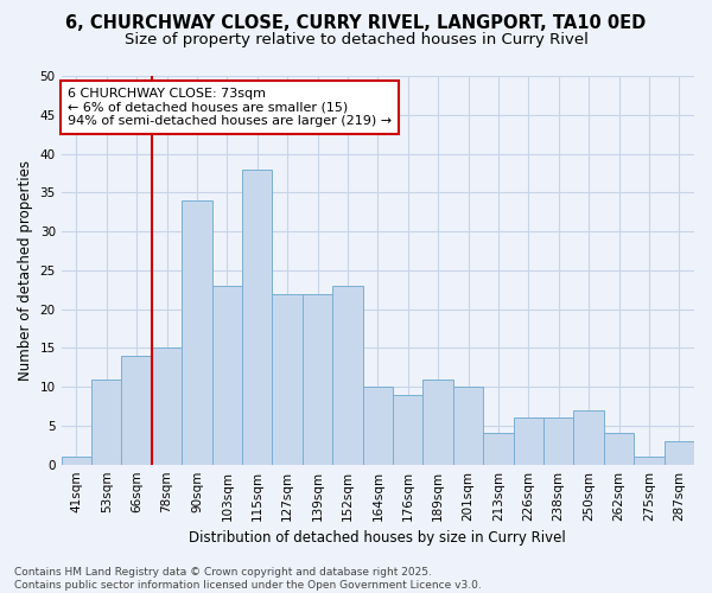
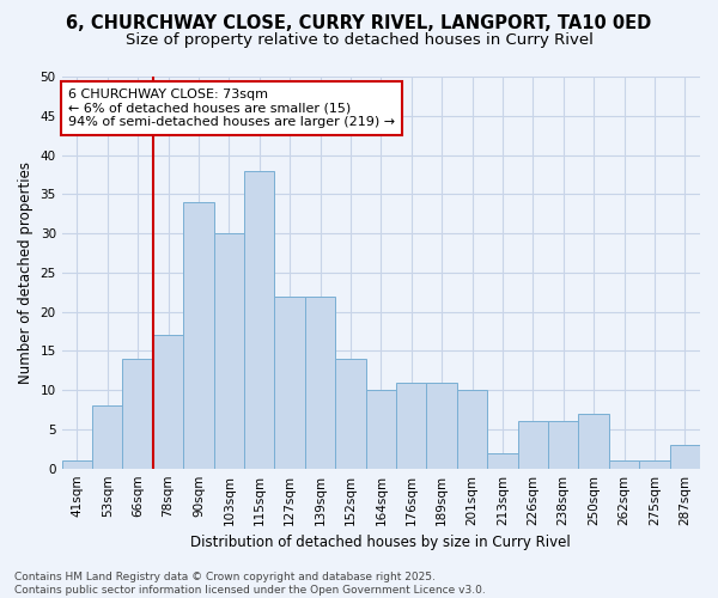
53sqm: 11 -> 8
78sqm: 15 -> 17
103sqm: 23 -> 30
152sqm: 23 -> 14
176sqm: 9 -> 11
213sqm: 4 -> 2
262sqm: 4 -> 1
